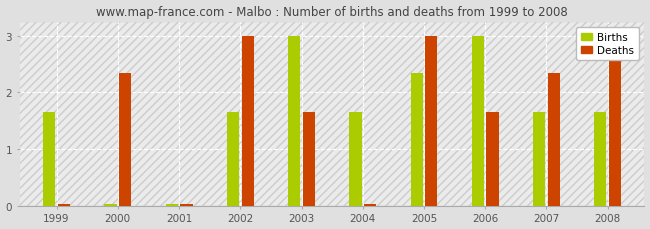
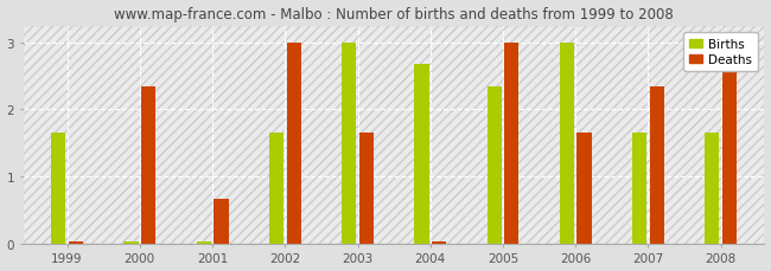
Deaths/2001: 0.04 -> 0.66
Births/2004: 1.65 -> 2.68
